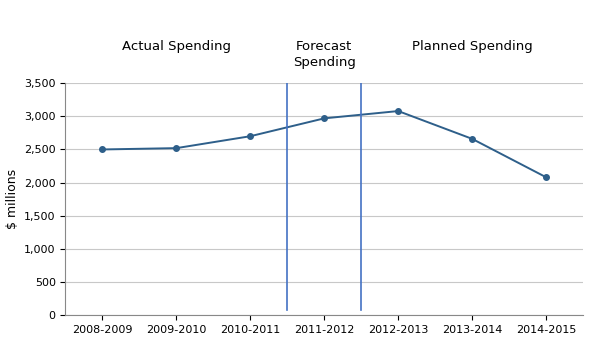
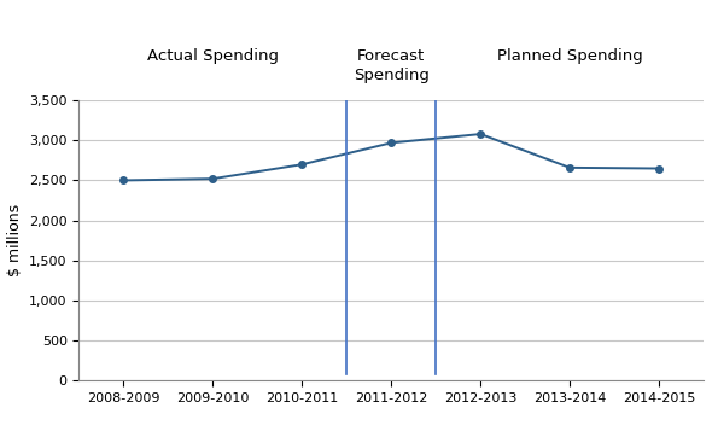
2014-2015: 2,080 -> 2,650
